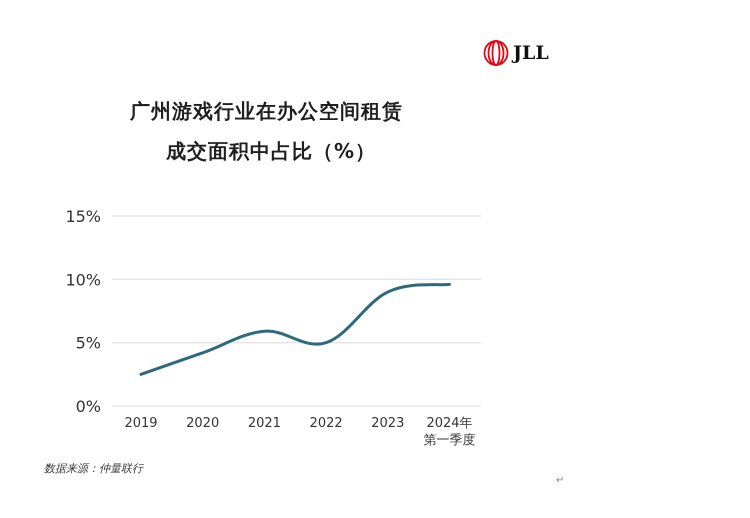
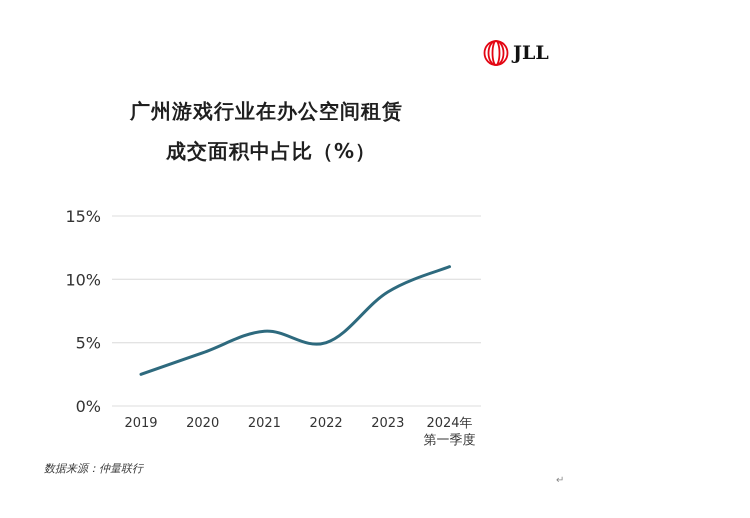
2024年第一季度: 9.6% -> 11.0%
